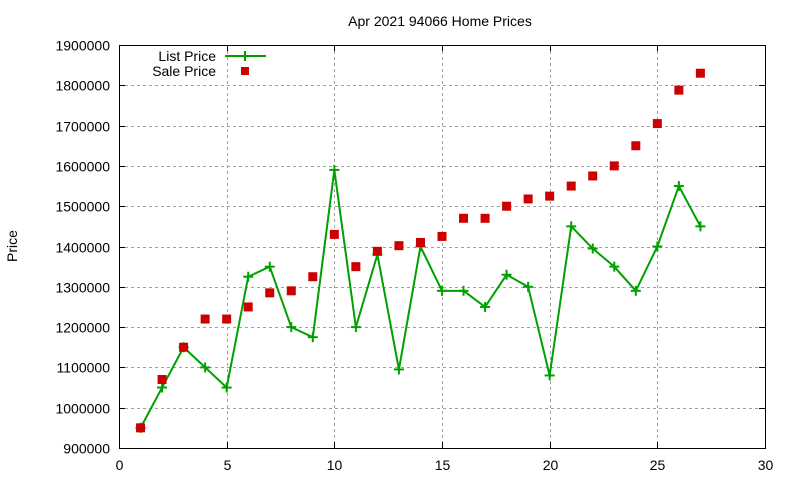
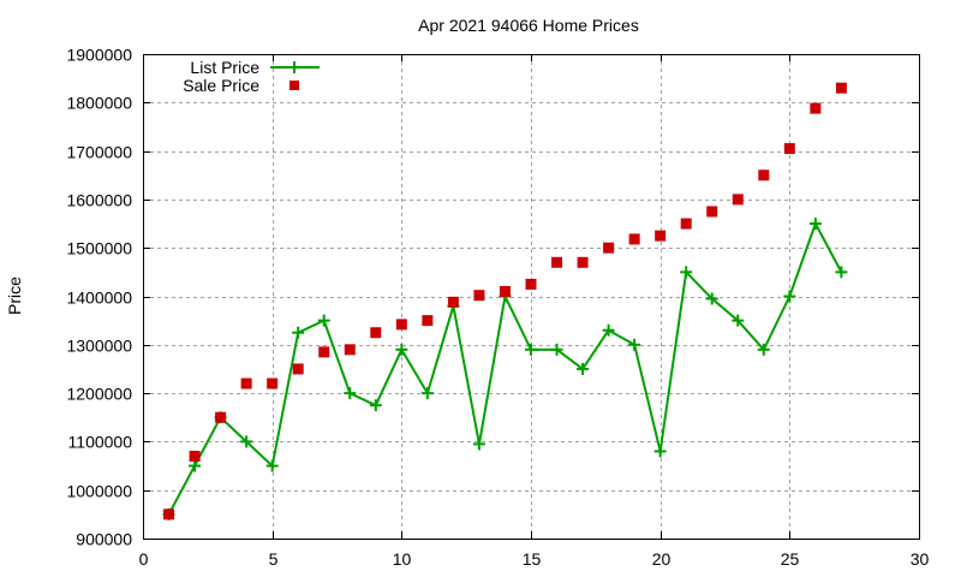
List Price/10: 1590000 -> 1290000
Sale Price/10: 1430000 -> 1340000
